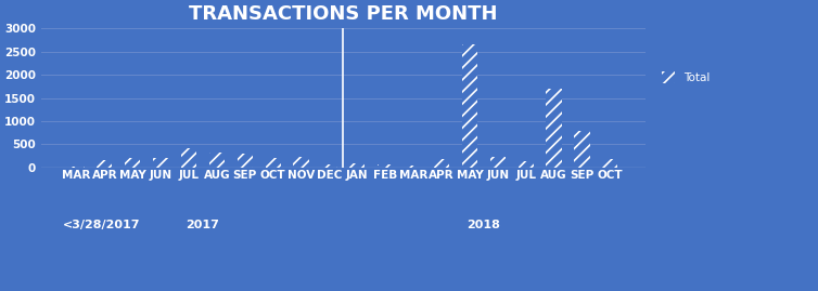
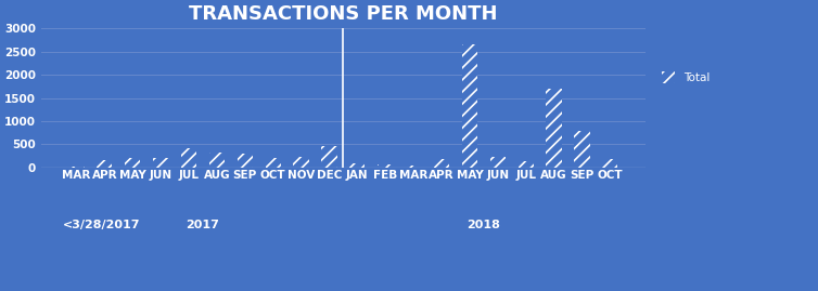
DEC: 60 -> 450
